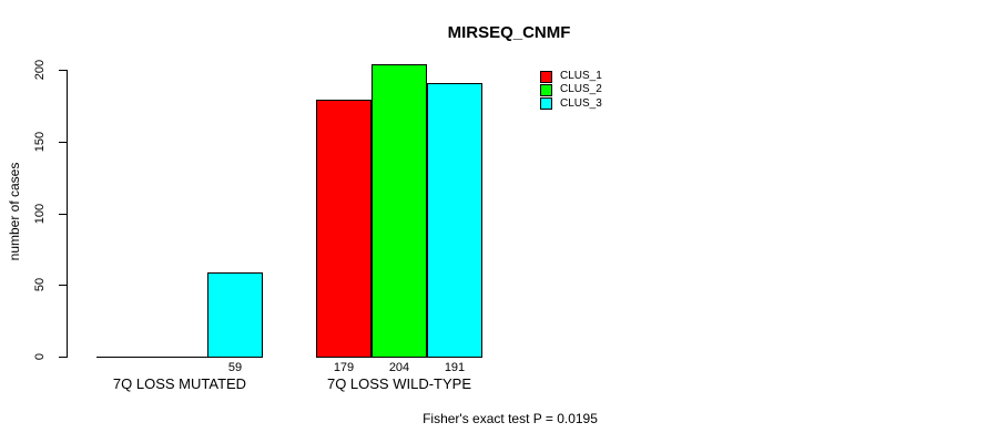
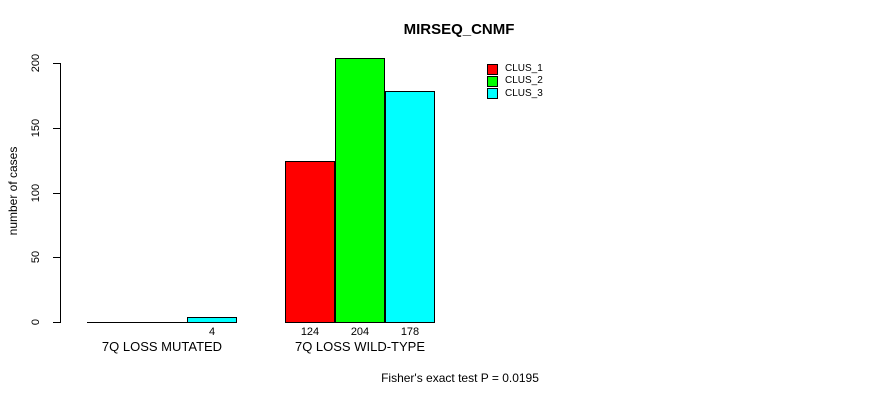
CLUS_3/7Q LOSS MUTATED: 59 -> 4
CLUS_1/7Q LOSS WILD-TYPE: 179 -> 124
CLUS_3/7Q LOSS WILD-TYPE: 191 -> 178
